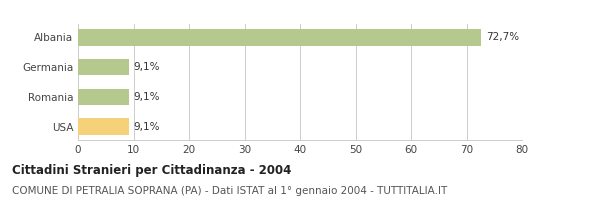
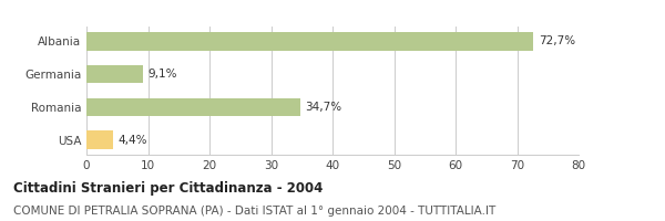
Romania: 9,1% -> 34,7%
USA: 9,1% -> 4,4%
